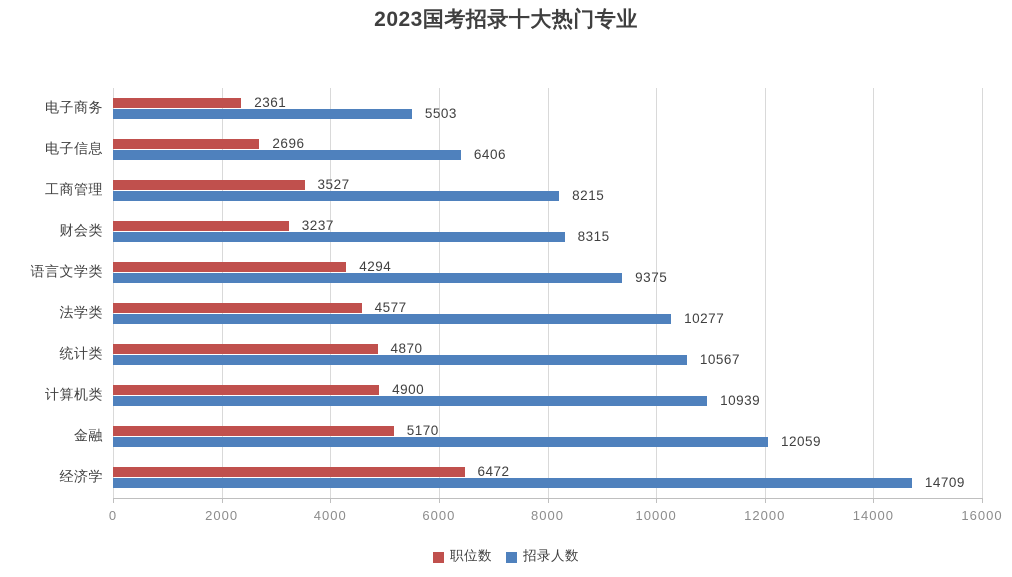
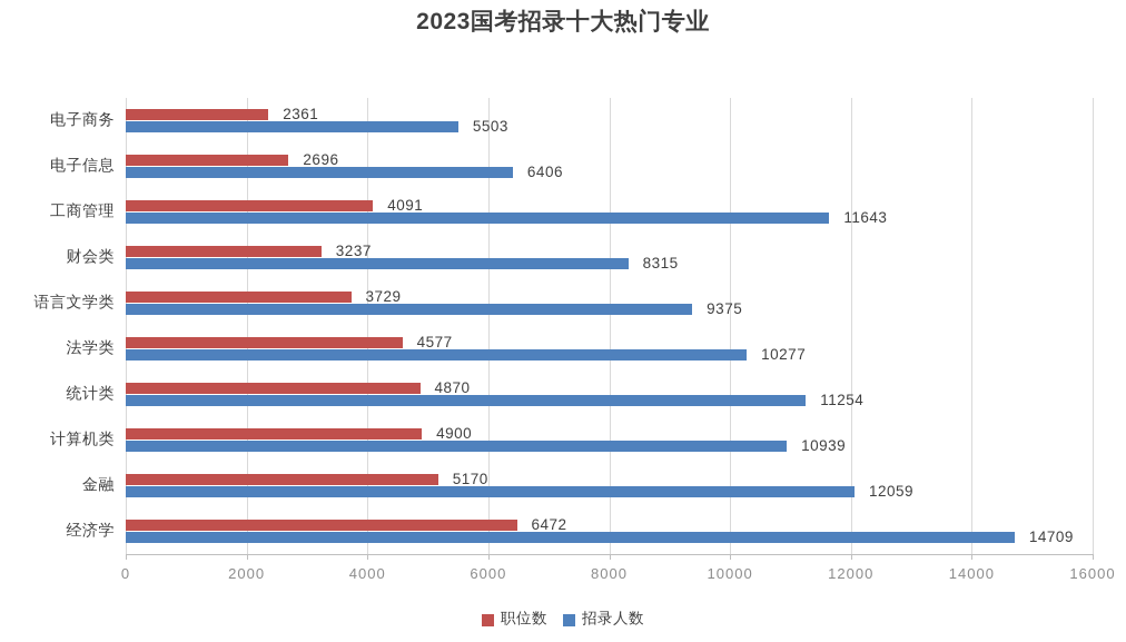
职位数/工商管理: 3527 -> 4091
招录人数/工商管理: 8215 -> 11643
职位数/语言文学类: 4294 -> 3729
招录人数/统计类: 10567 -> 11254
